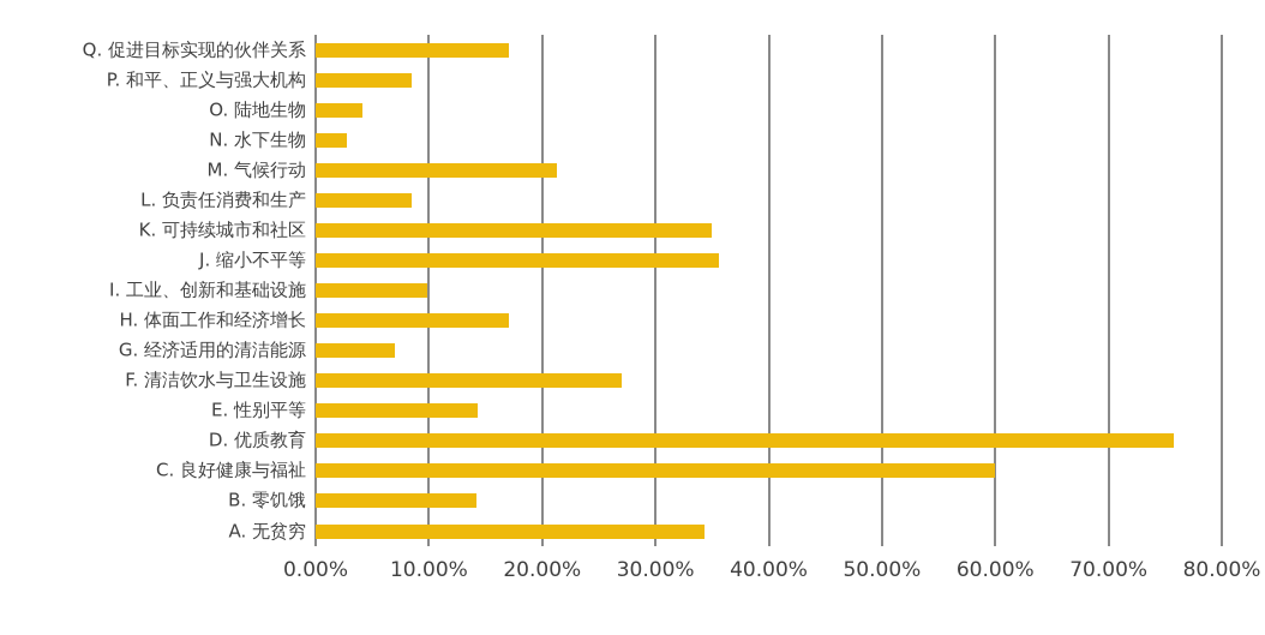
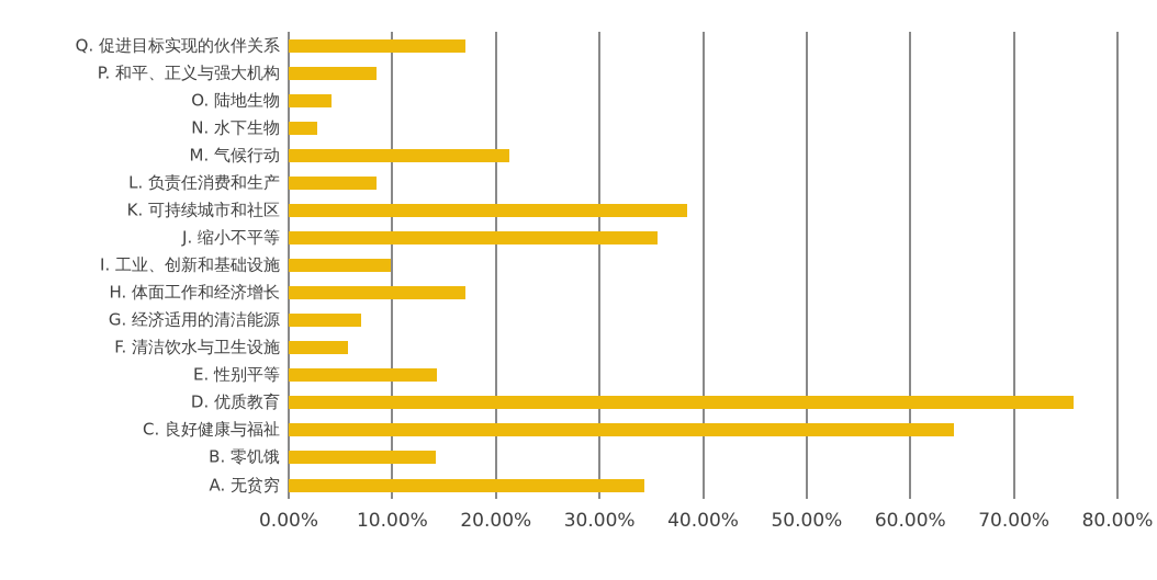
K. 可持续城市和社区: 35% -> 38%
F. 清洁饮水与卫生设施: 27% -> 6%
C. 良好健康与福祉: 60% -> 64%
